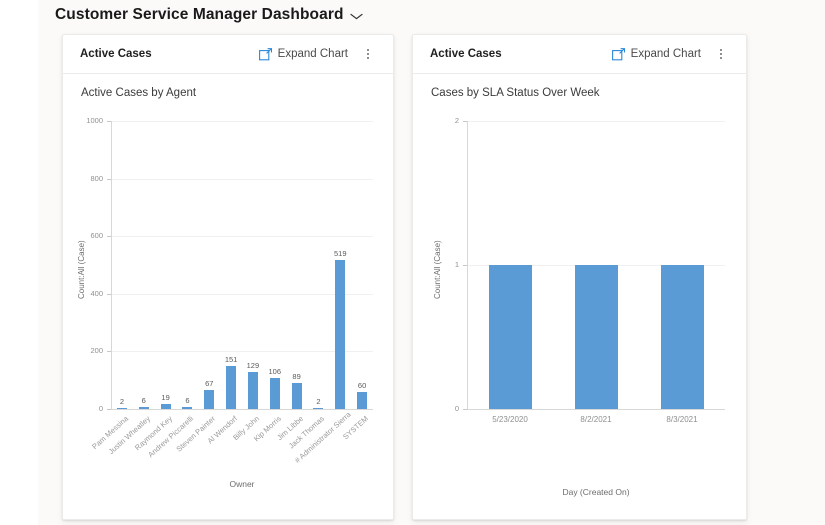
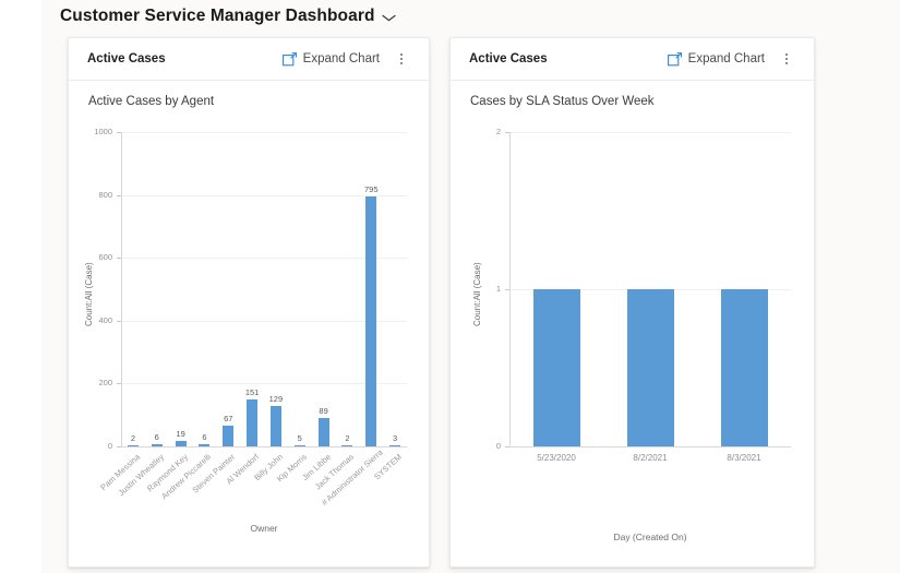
Active Cases by Agent/Kip Morris: 106 -> 5
Active Cases by Agent/# Administrator Sierra: 519 -> 795
Active Cases by Agent/SYSTEM: 60 -> 3
